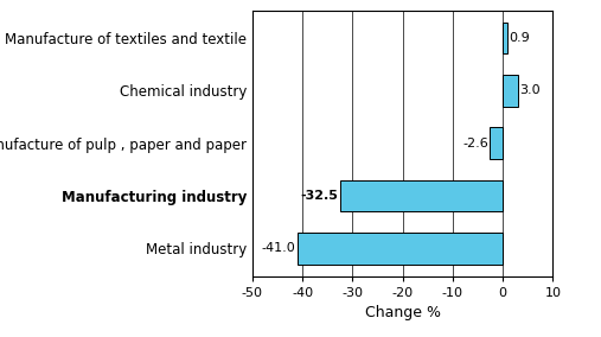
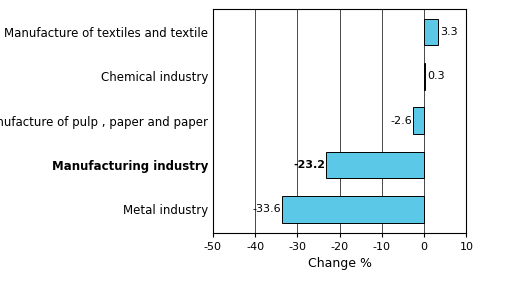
Manufacture of textiles and textile: 0.9 -> 3.3
Chemical industry: 3.0 -> 0.3
Manufacturing industry: -32.5 -> -23.2
Metal industry: -41.0 -> -33.6
